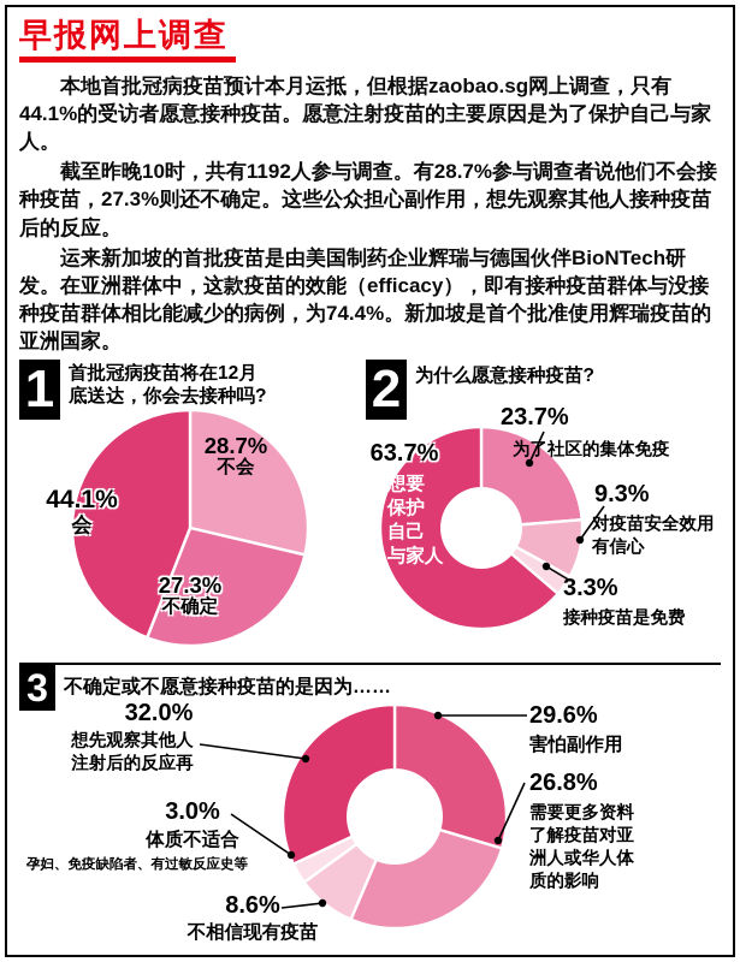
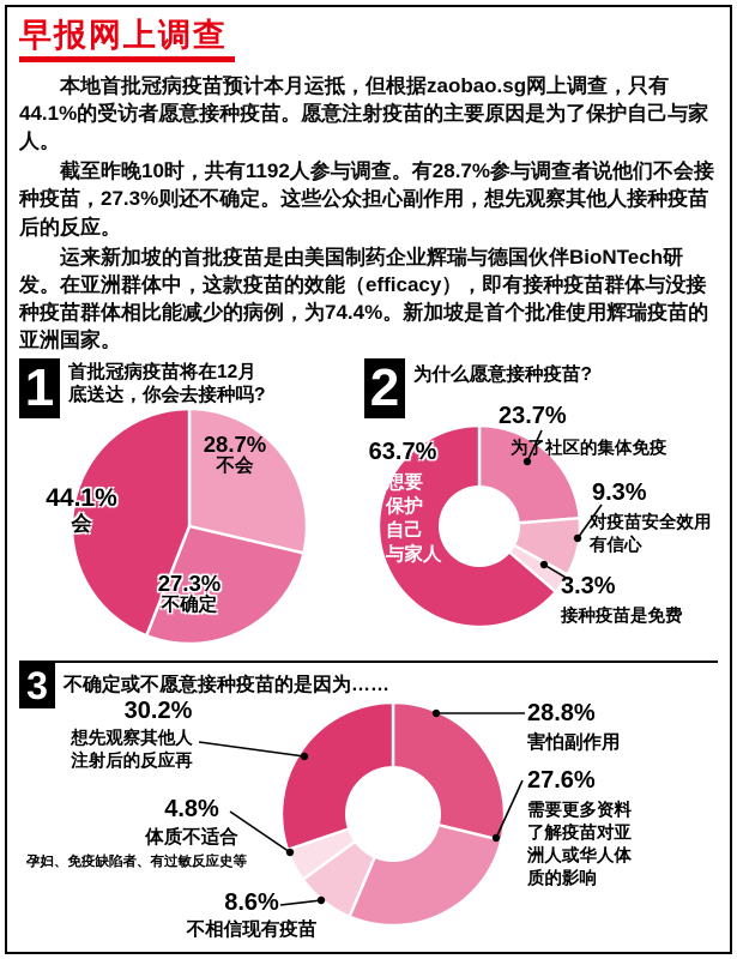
不确定或不愿意接种疫苗的是因为……/害怕副作用: 29.6% -> 28.8%
不确定或不愿意接种疫苗的是因为……/需要更多资料了解疫苗对亚洲人或华人体质的影响: 26.8% -> 27.6%
不确定或不愿意接种疫苗的是因为……/体质不适合: 3.0% -> 4.8%
不确定或不愿意接种疫苗的是因为……/想先观察其他人注射后的反应再: 32.0% -> 30.2%
